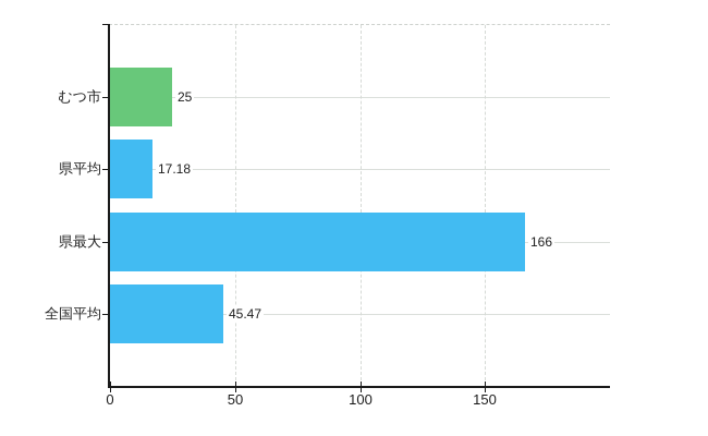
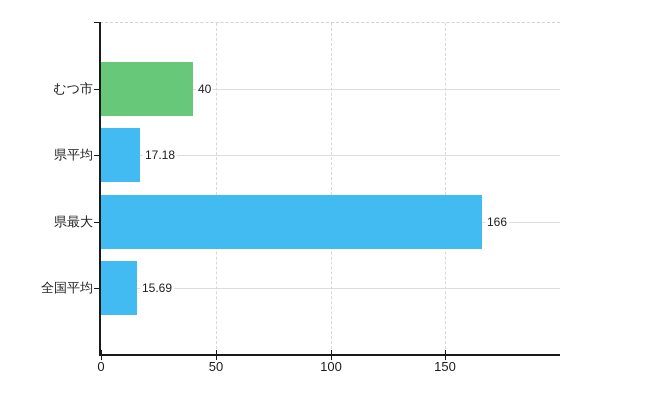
むつ市: 25 -> 40
全国平均: 45.47 -> 15.69
